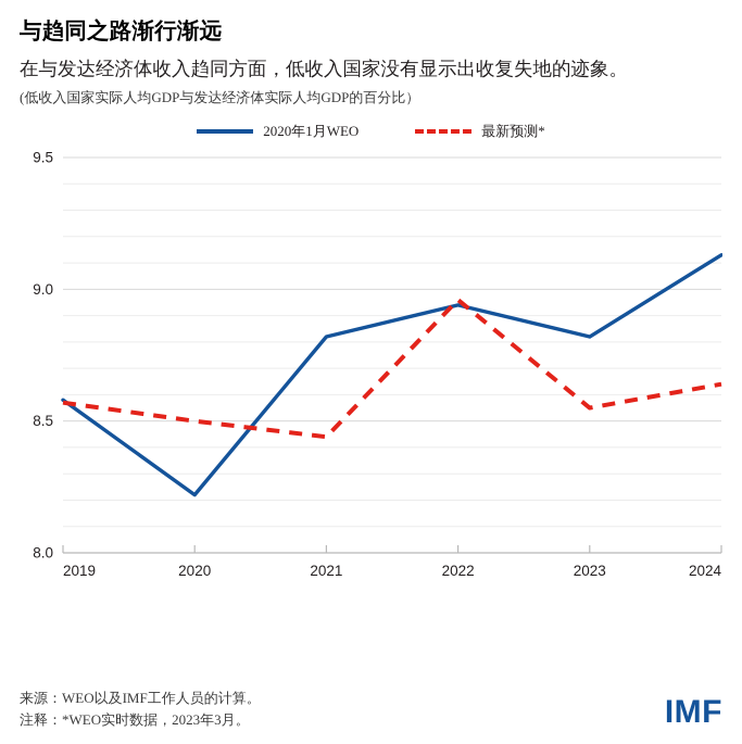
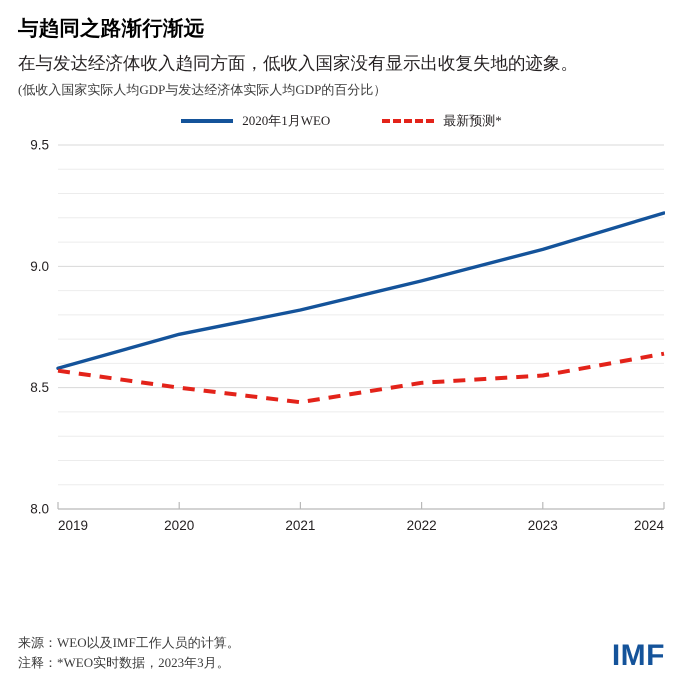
2020年1月WEO/2020: 8.22 -> 8.72
最新预测*/2022: 8.96 -> 8.52
2020年1月WEO/2023: 8.82 -> 9.07
2020年1月WEO/2024: 9.13 -> 9.22
